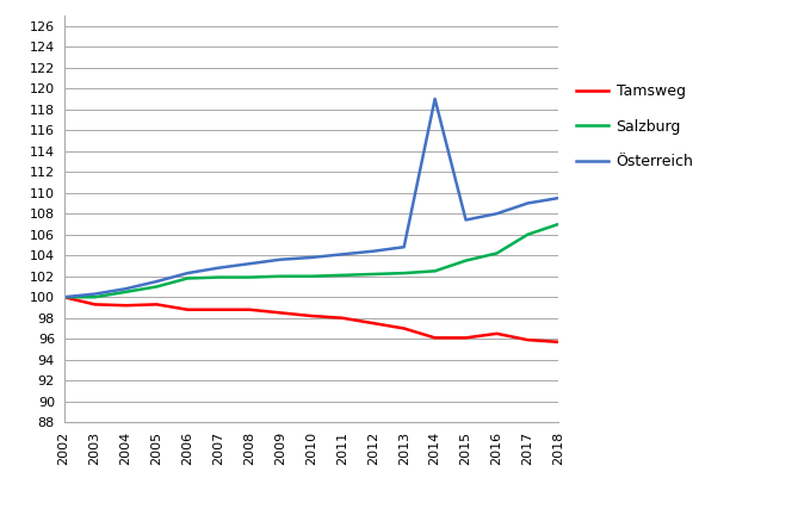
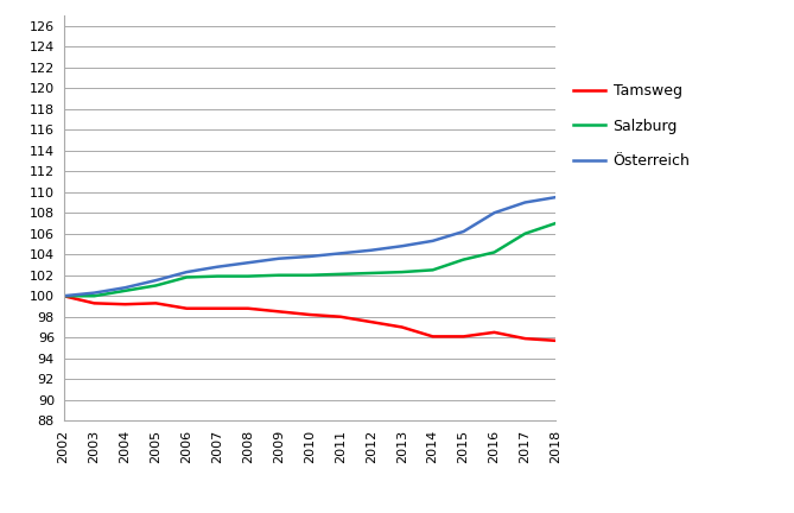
Österreich/2014: 119.0 -> 105.3
Österreich/2015: 107.4 -> 106.2
